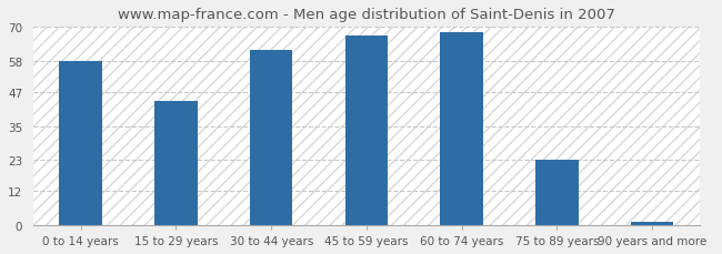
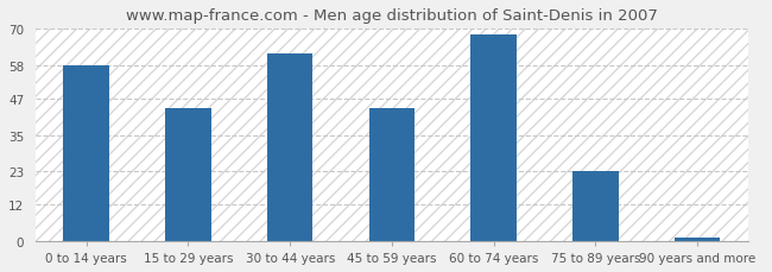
45 to 59 years: 67 -> 44
